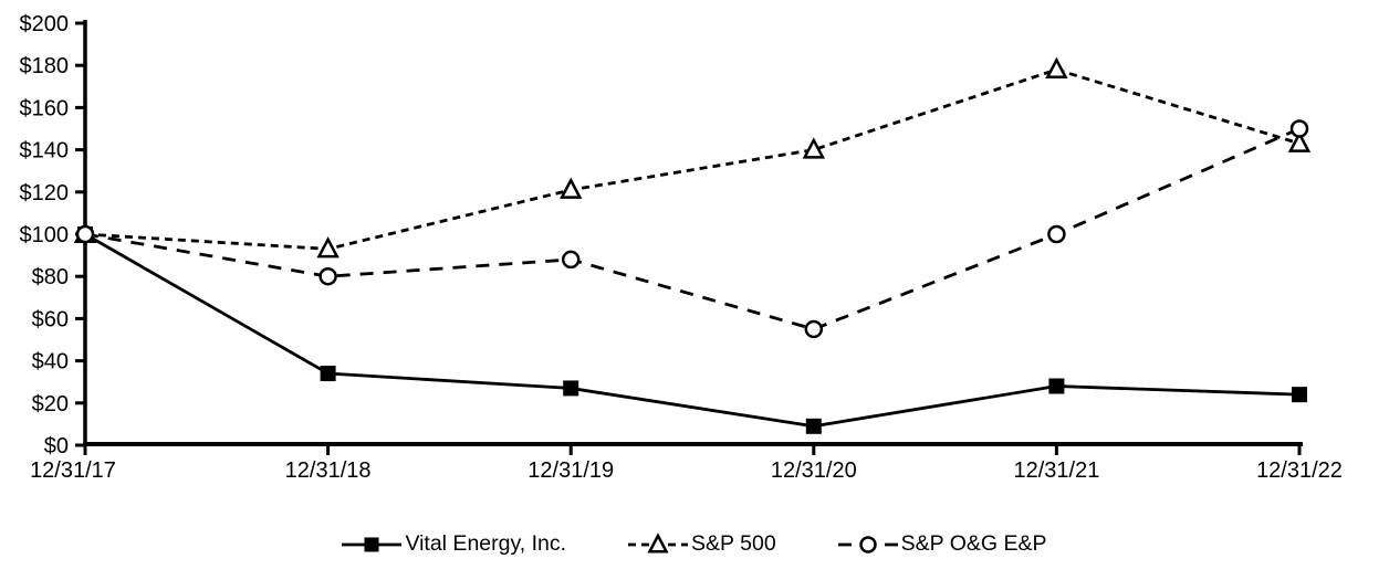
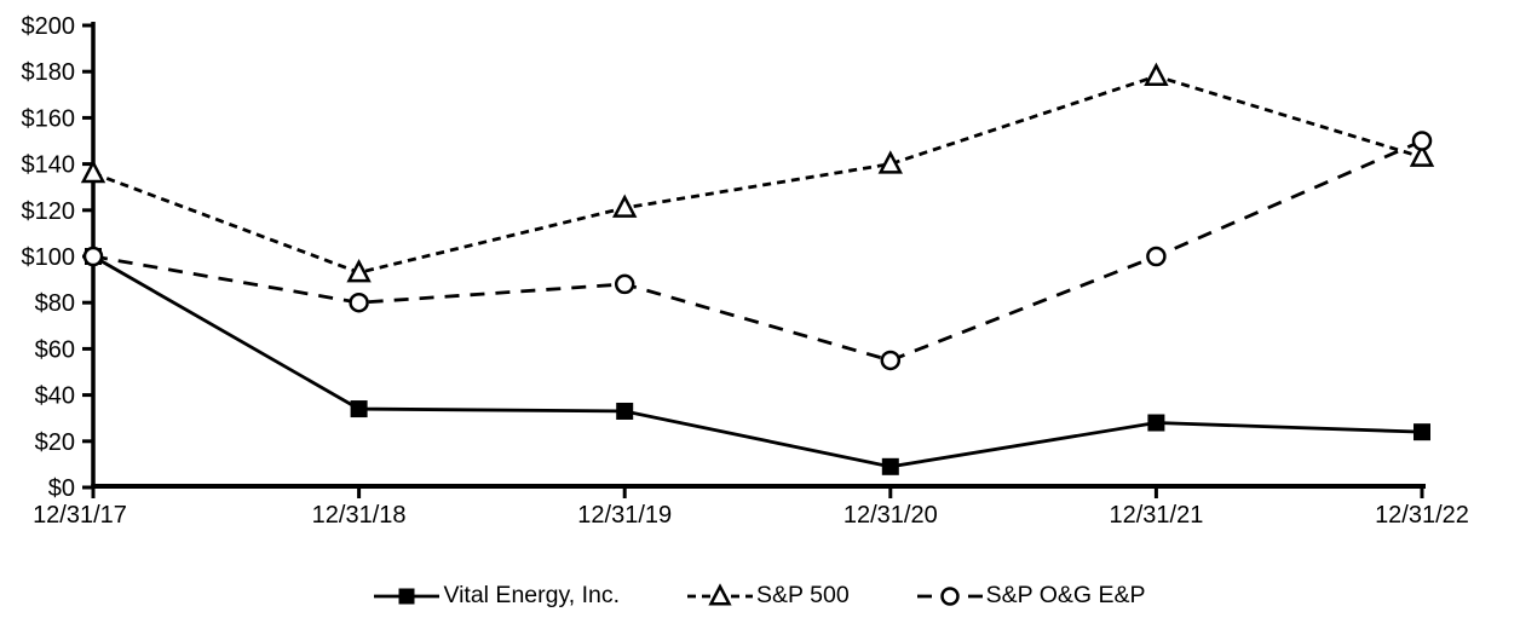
S&P 500/12/31/17: $100 -> $136
Vital Energy, Inc./12/31/19: $27 -> $33
